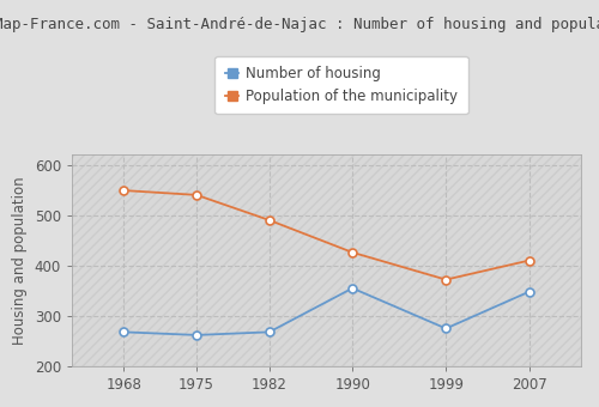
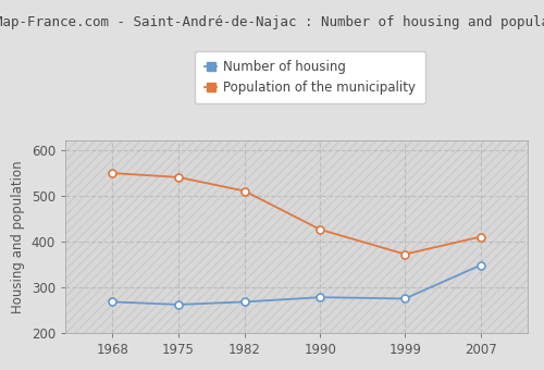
Population of the municipality/1982: 490 -> 510
Number of housing/1990: 355 -> 278
